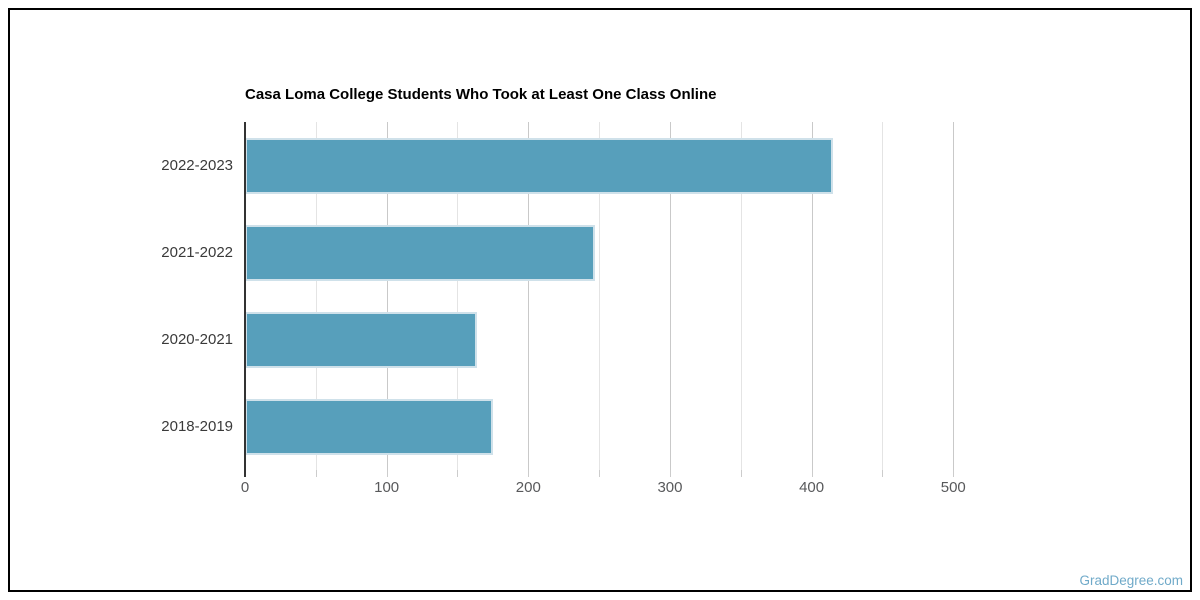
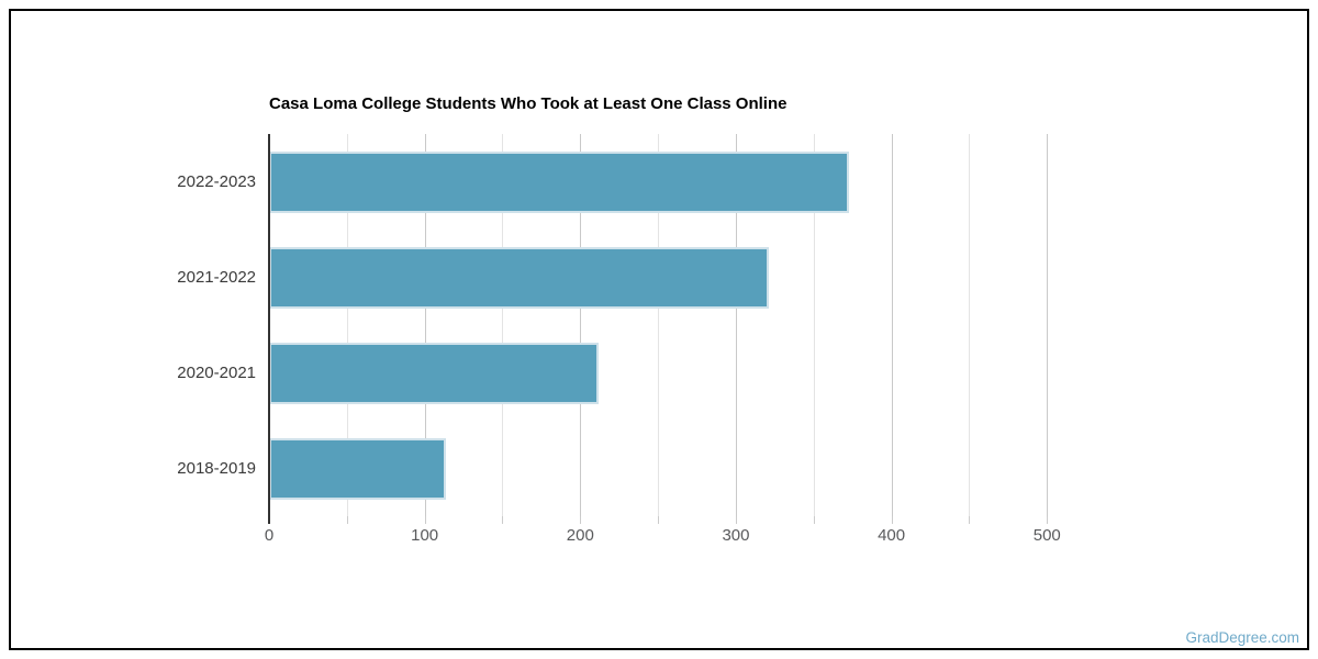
2022-2023: 415 -> 373
2021-2022: 247 -> 321
2020-2021: 164 -> 212
2018-2019: 175 -> 114
